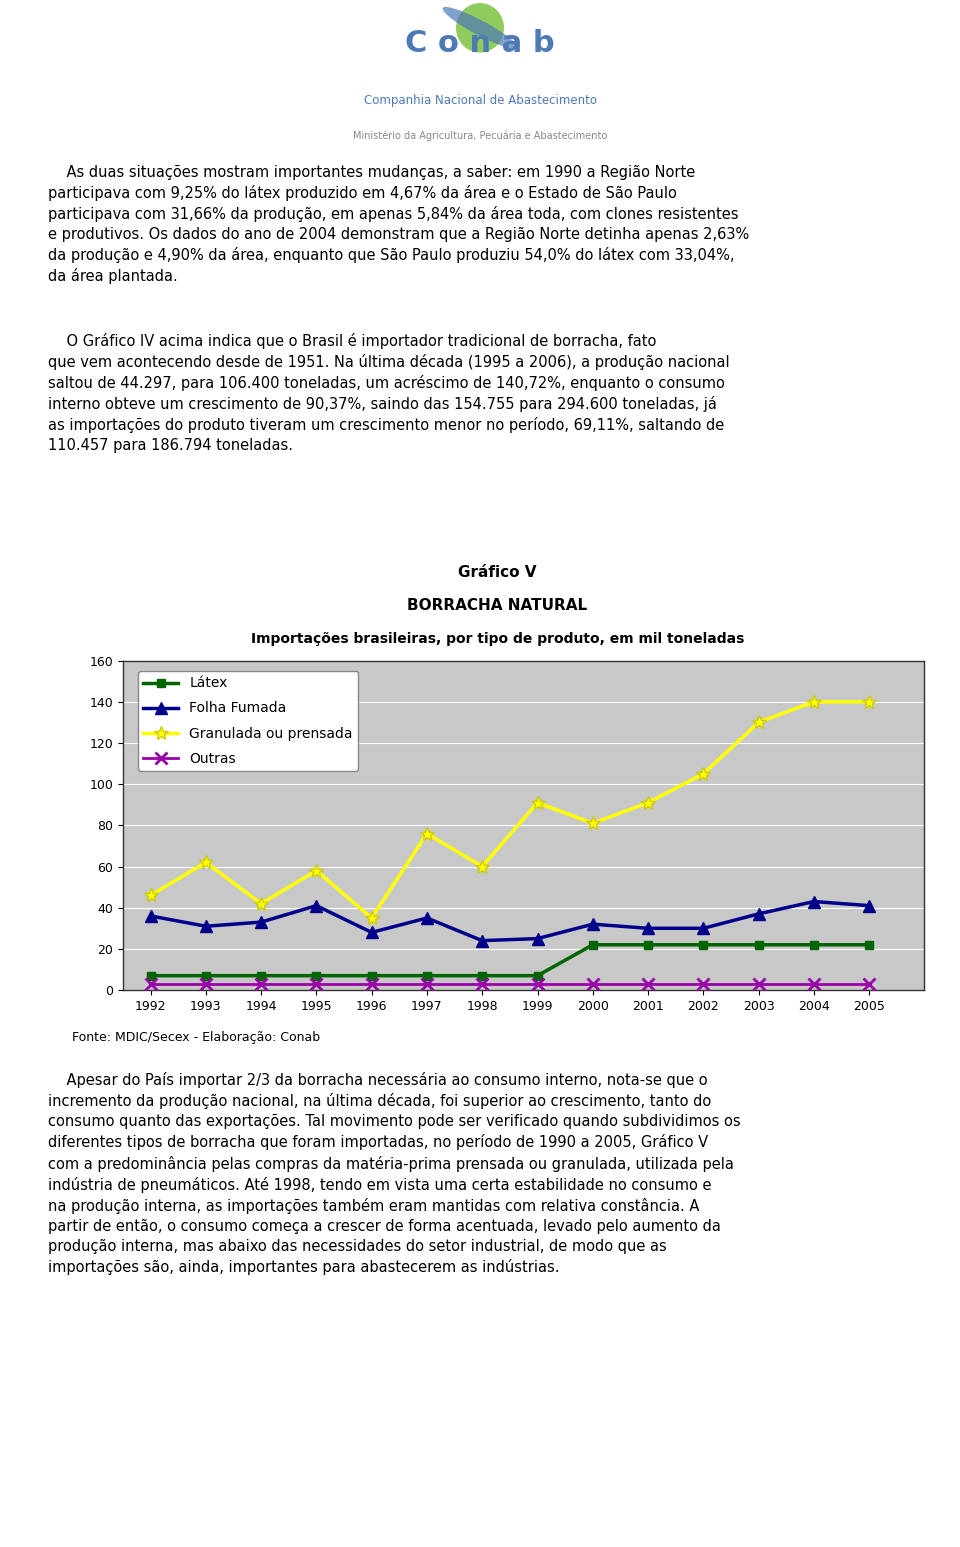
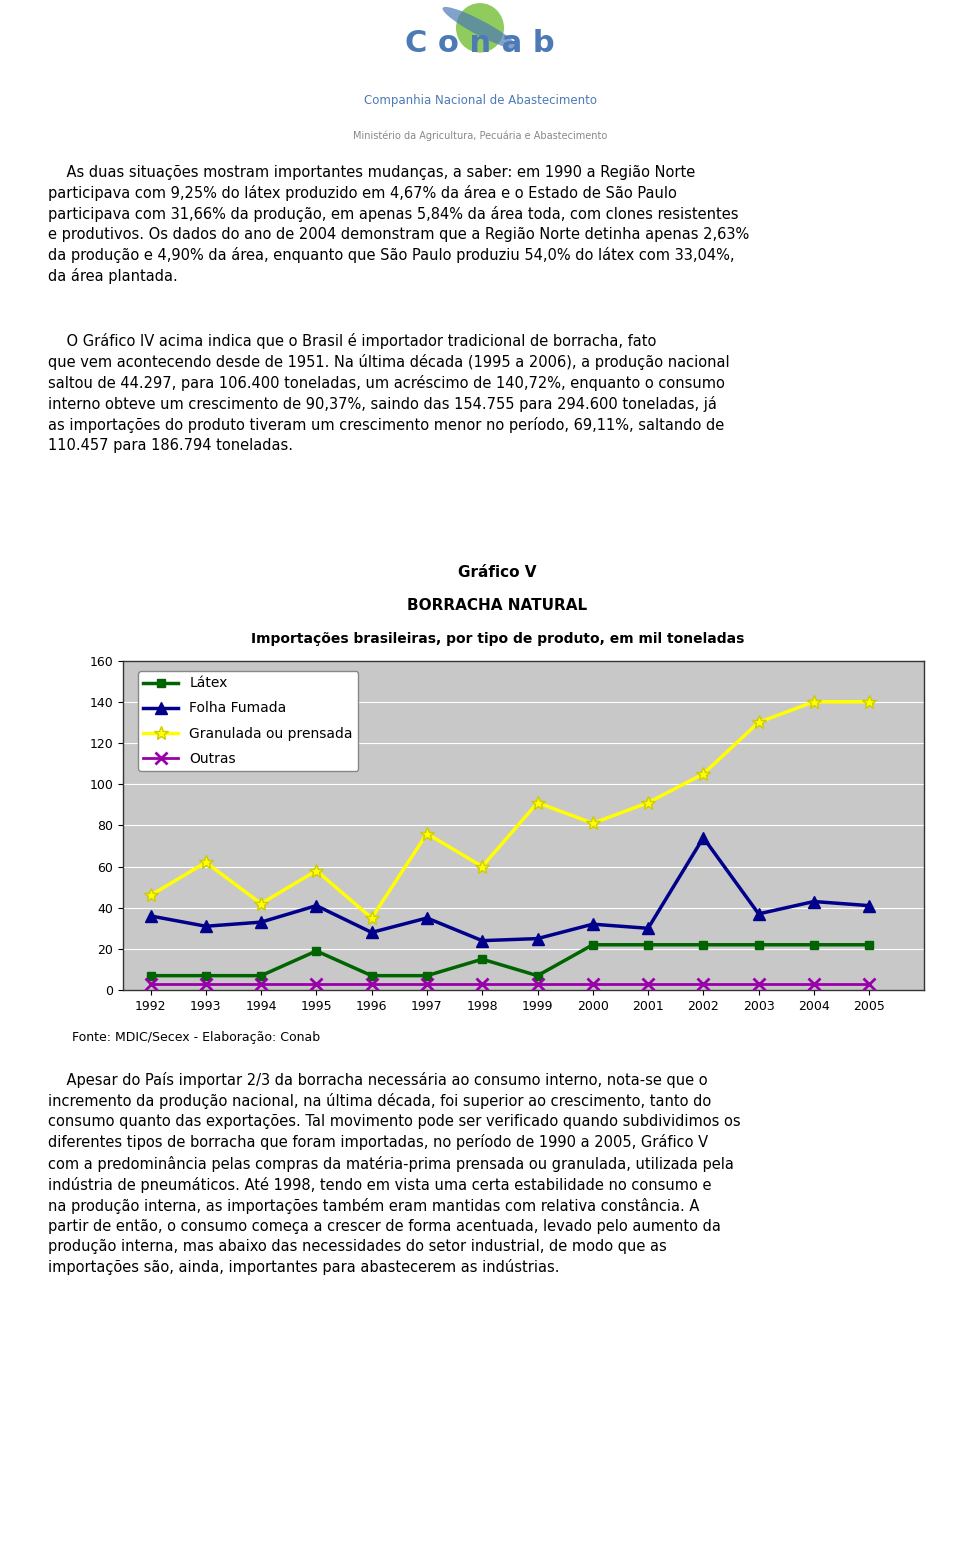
Látex/1995: 7 -> 19
Látex/1998: 7 -> 15
Folha Fumada/2002: 30 -> 74
